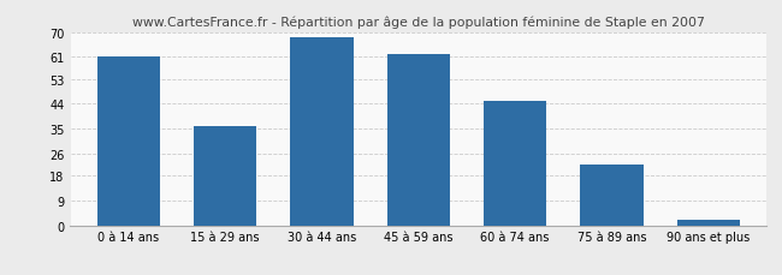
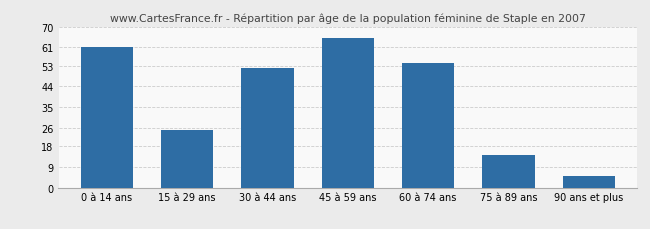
15 à 29 ans: 36 -> 25
30 à 44 ans: 68 -> 52
45 à 59 ans: 62 -> 65
60 à 74 ans: 45 -> 54
75 à 89 ans: 22 -> 14
90 ans et plus: 2 -> 5
